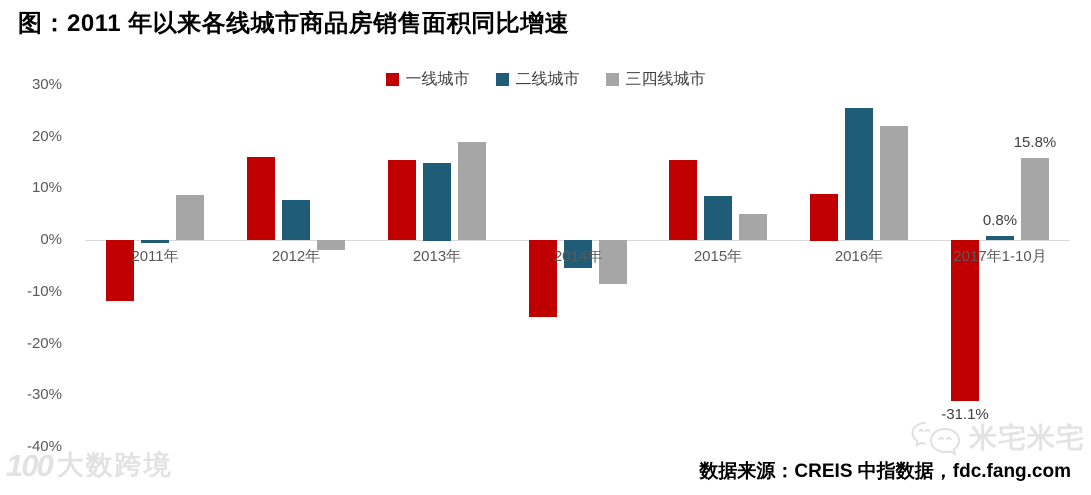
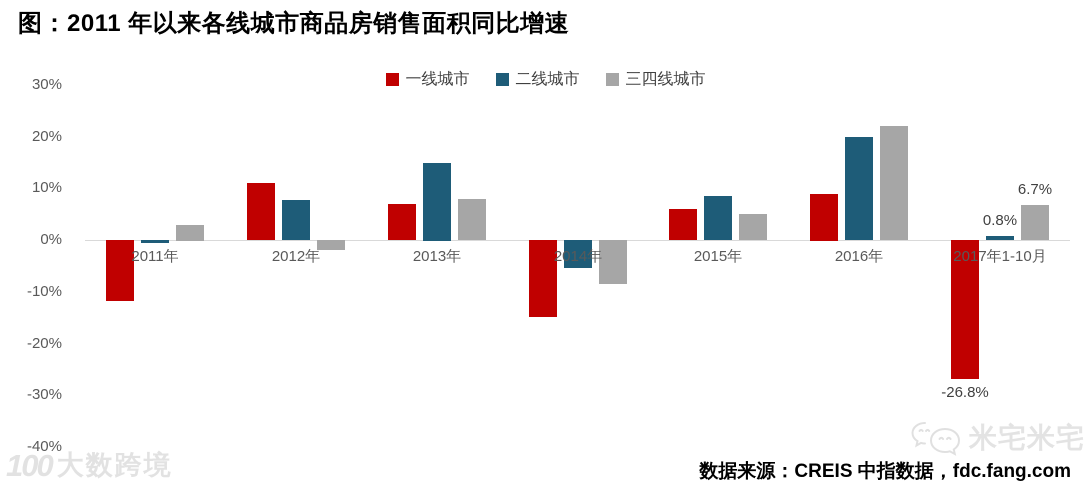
三四线城市/2011年: 9% -> 3%
一线城市/2012年: 16% -> 11%
一线城市/2013年: 16% -> 7%
三四线城市/2013年: 19% -> 8%
一线城市/2015年: 16% -> 6%
二线城市/2016年: 26% -> 20%
一线城市/2017年1-10月: -31.1% -> -26.8%
三四线城市/2017年1-10月: 15.8% -> 6.7%
